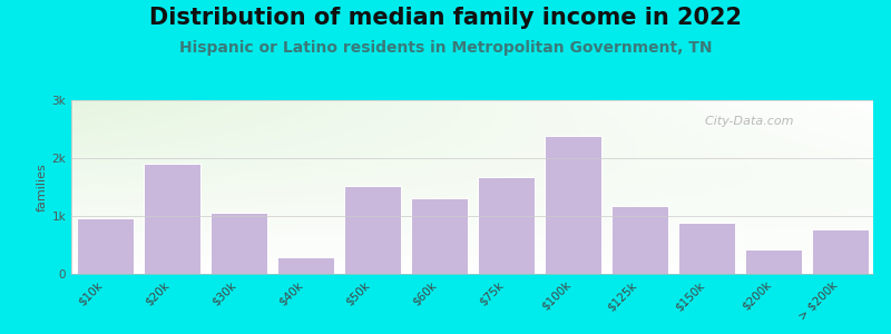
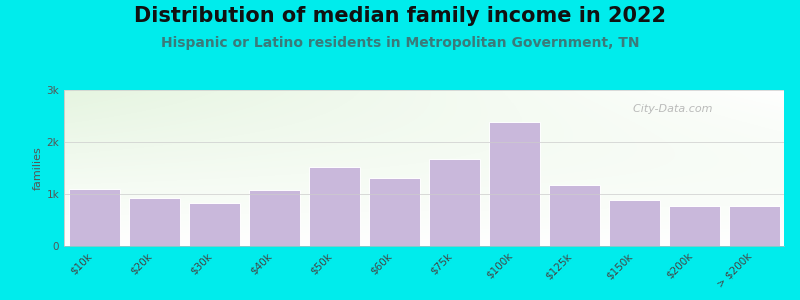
$10k: 0.96k -> 1.10k
$20k: 1.90k -> 0.92k
$30k: 1.06k -> 0.82k
$40k: 0.28k -> 1.08k
$200k: 0.42k -> 0.76k
